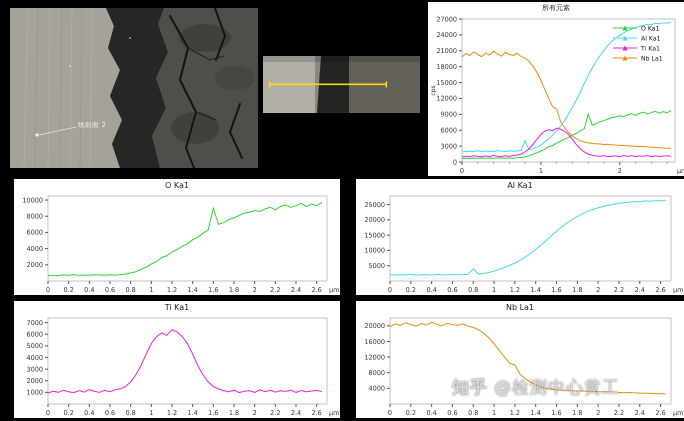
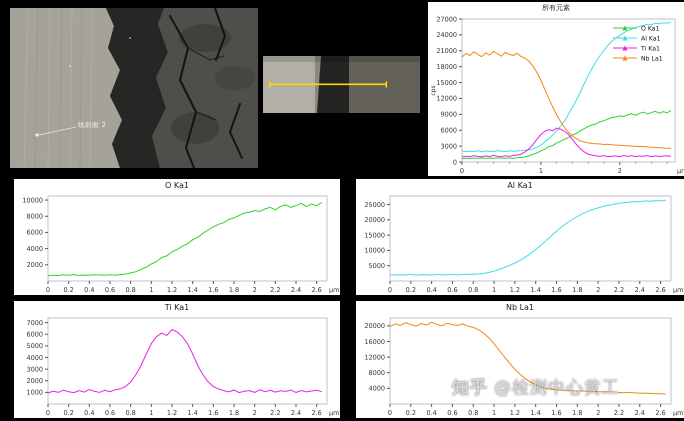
Al Ka1/0.8: 4000 -> 2000
Nb La1/1.2: 10000 -> 9000
O Ka1/1.6: 9000 -> 7000
